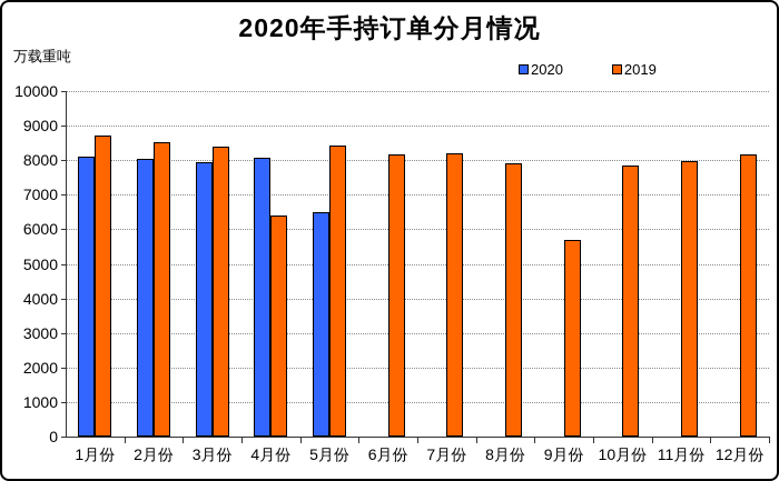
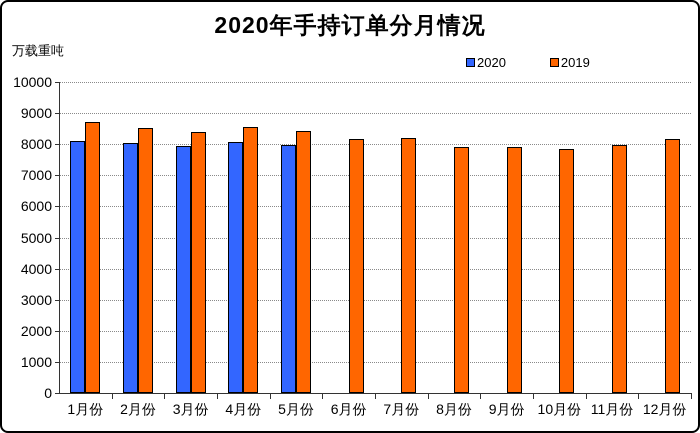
2019/4月份: 6400 -> 8600
2020/5月份: 6500 -> 8000
2019/9月份: 5700 -> 7900
